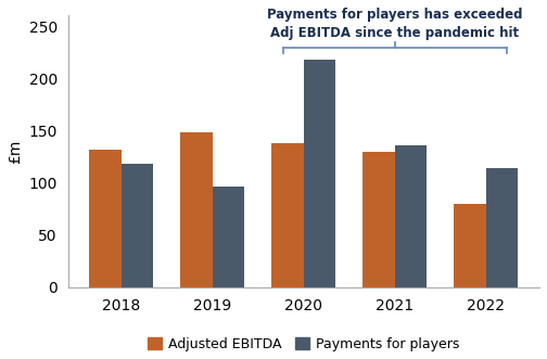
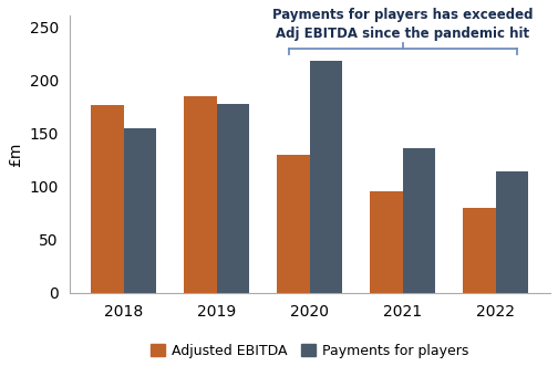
Adjusted EBITDA/2018: 132 -> 176
Payments for players/2018: 118 -> 154
Adjusted EBITDA/2019: 148 -> 185
Payments for players/2019: 96 -> 177
Adjusted EBITDA/2020: 138 -> 130
Adjusted EBITDA/2021: 130 -> 95
